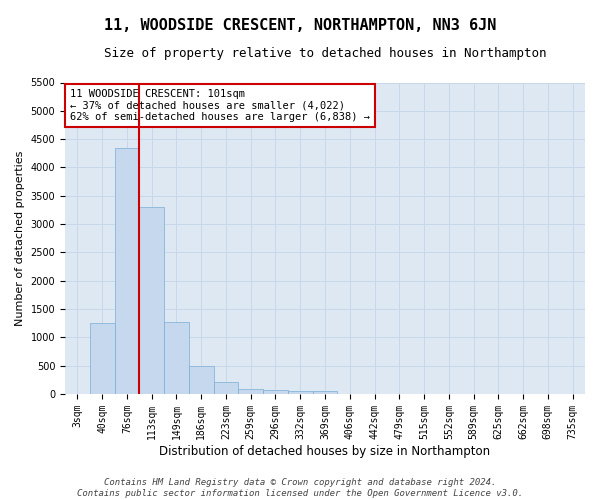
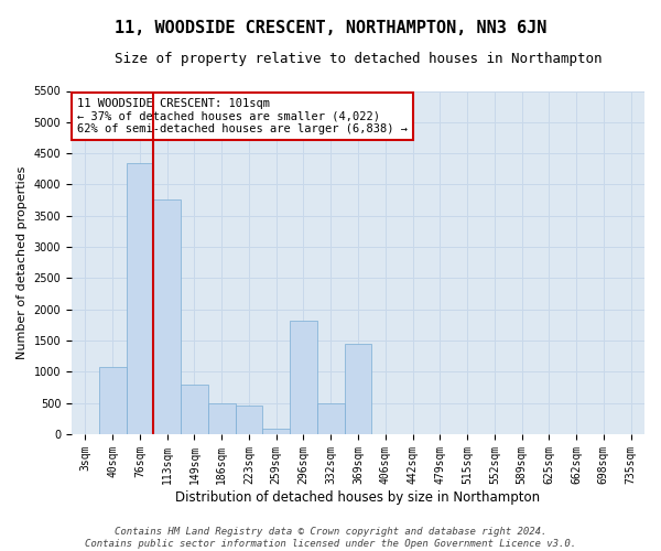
40sqm: 1250 -> 1080
113sqm: 3300 -> 3760
149sqm: 1270 -> 800
223sqm: 220 -> 460
296sqm: 70 -> 1820
332sqm: 60 -> 500
369sqm: 50 -> 1440
